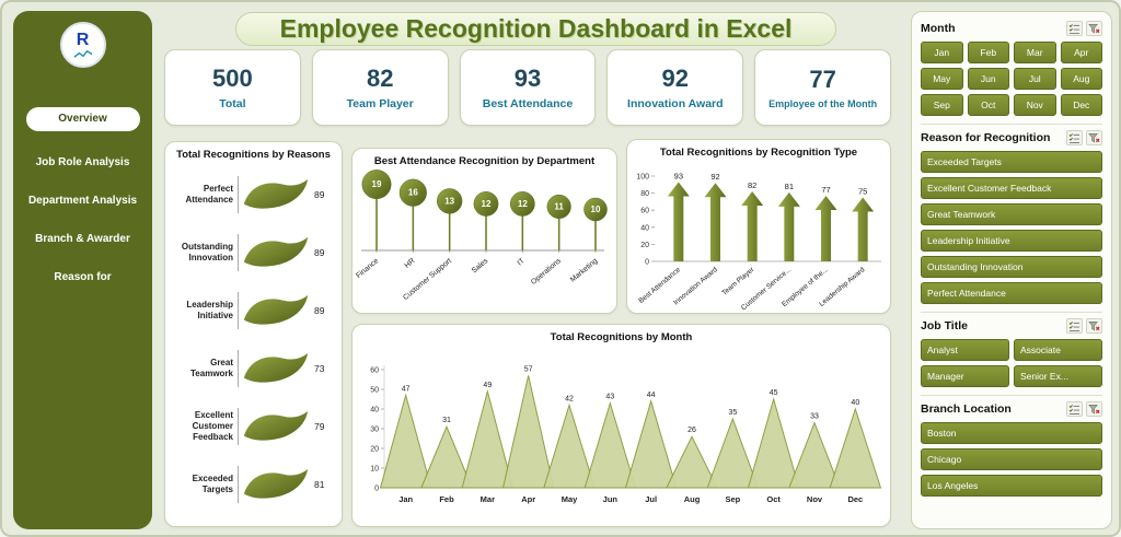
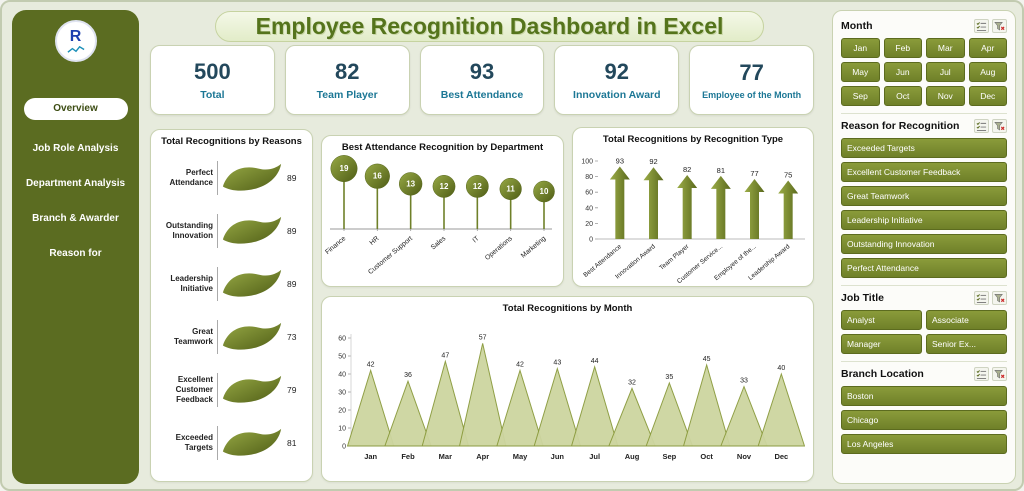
Total Recognitions by Month/Jan: 47 -> 42
Total Recognitions by Month/Feb: 31 -> 36
Total Recognitions by Month/Mar: 49 -> 47
Total Recognitions by Month/Aug: 26 -> 32
